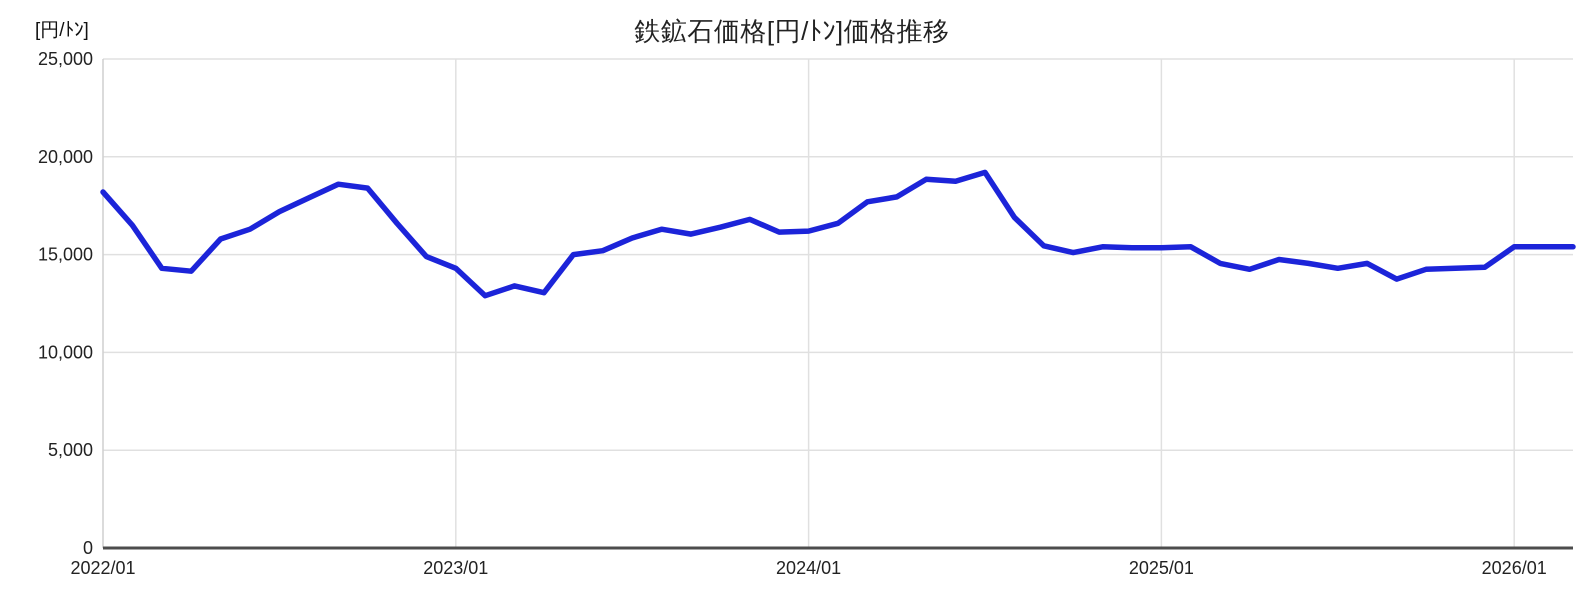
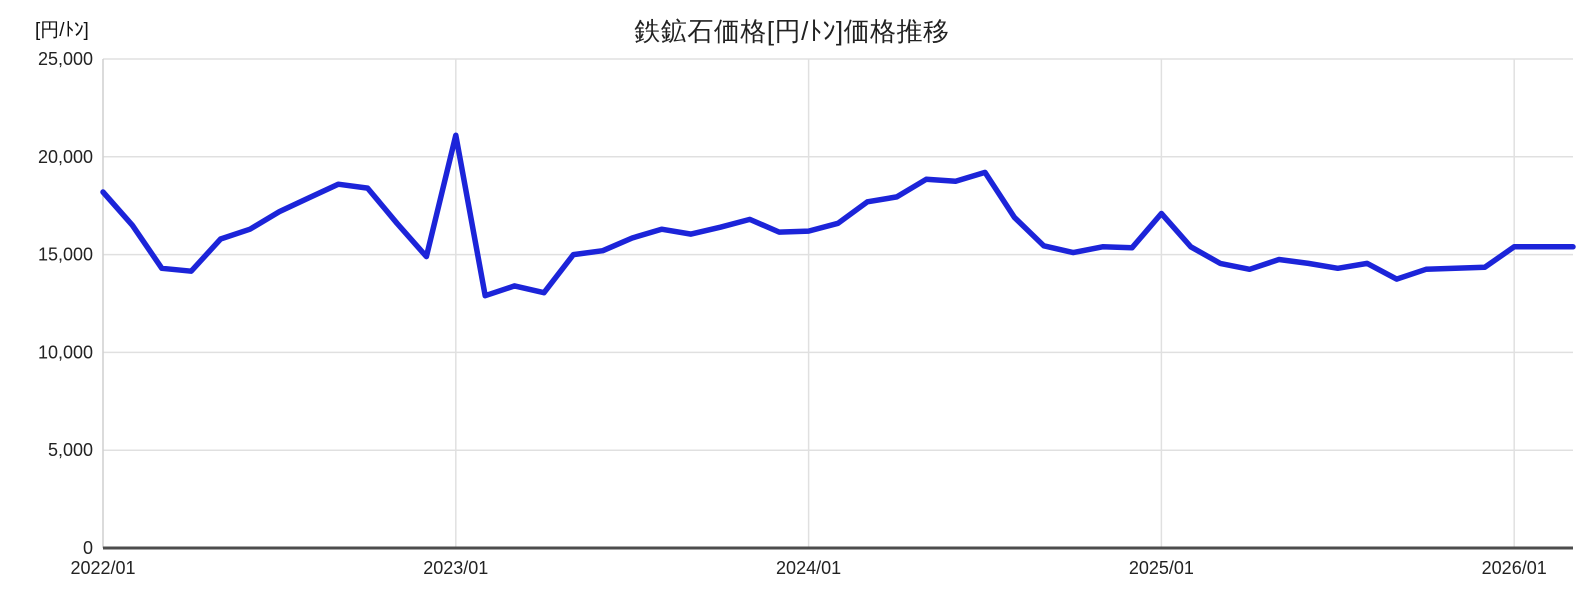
2023/01: 14300 -> 21100
2025/01: 15400 -> 17100
